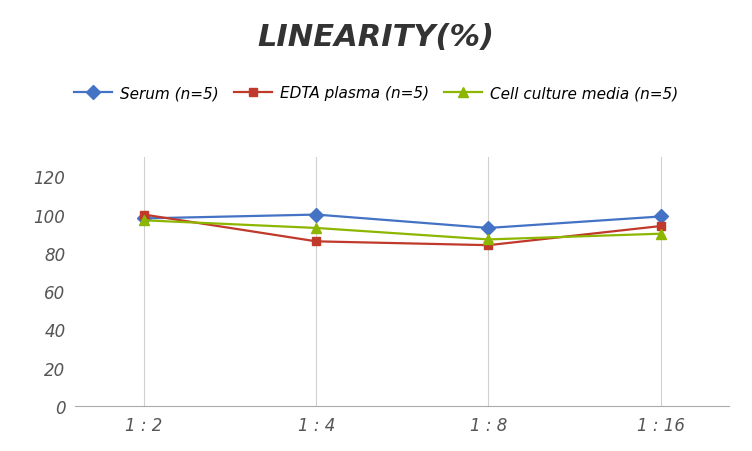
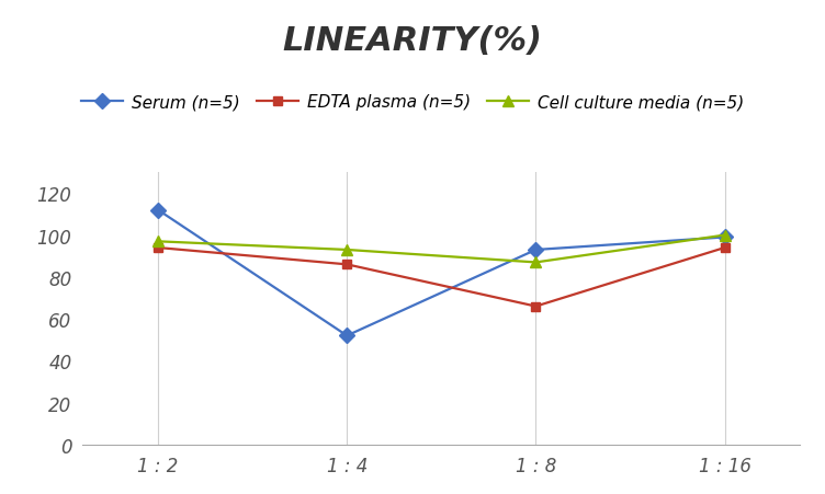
Serum (n=5)/1 : 2: 98 -> 112
EDTA plasma (n=5)/1 : 2: 100 -> 94
Serum (n=5)/1 : 4: 100 -> 52
EDTA plasma (n=5)/1 : 8: 84 -> 66
Cell culture media (n=5)/1 : 16: 90 -> 100
